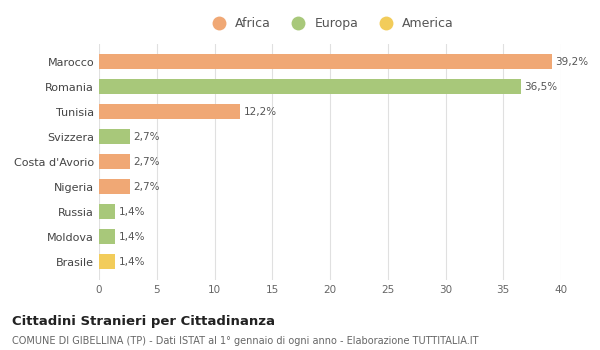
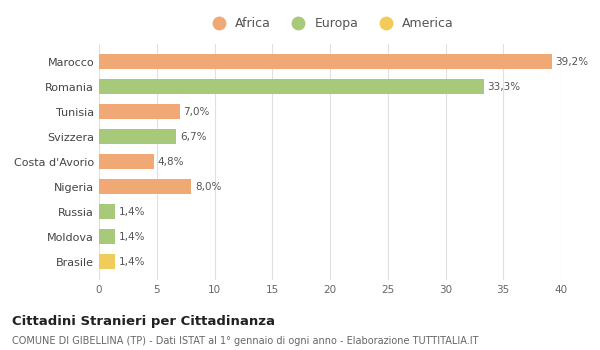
Romania: 36,5% -> 33,3%
Tunisia: 12,2% -> 7,0%
Svizzera: 2,7% -> 6,7%
Costa d'Avorio: 2,7% -> 4,8%
Nigeria: 2,7% -> 8,0%
